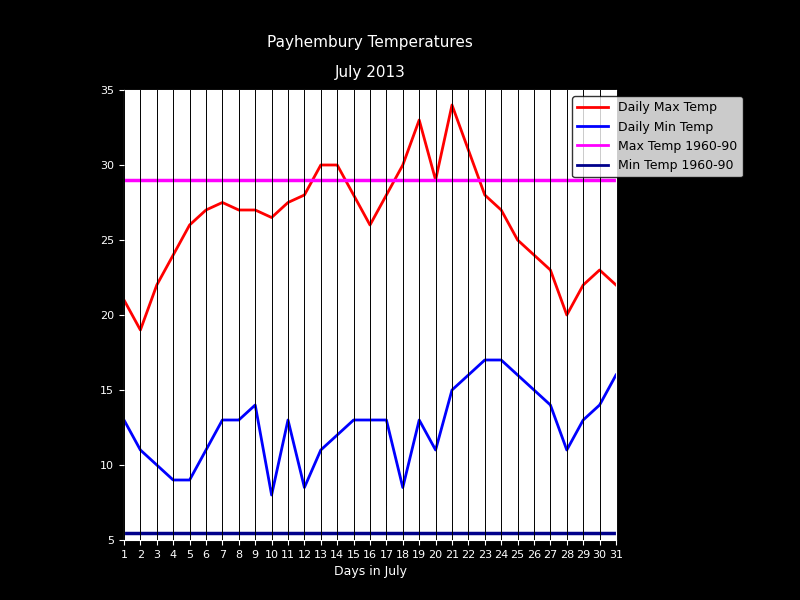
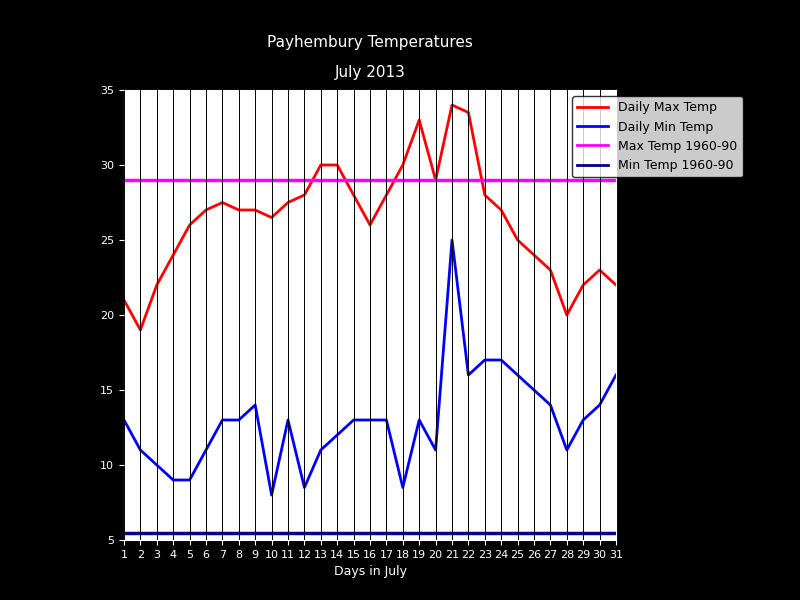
Daily Min Temp/21: 15.0 -> 25.0
Daily Max Temp/22: 31.0 -> 33.5
